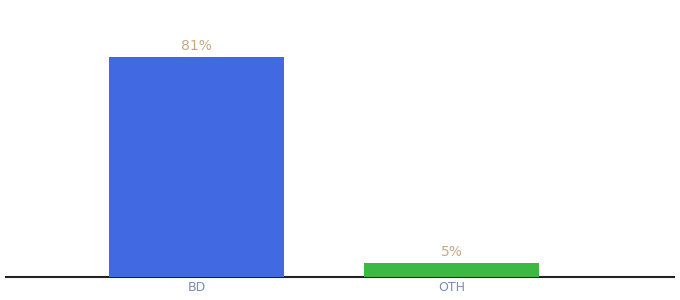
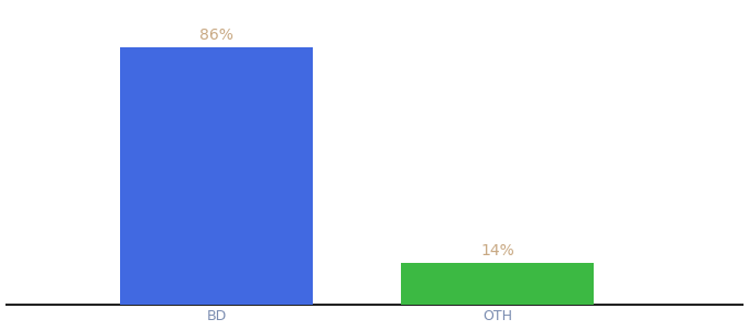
BD: 81% -> 86%
OTH: 5% -> 14%
